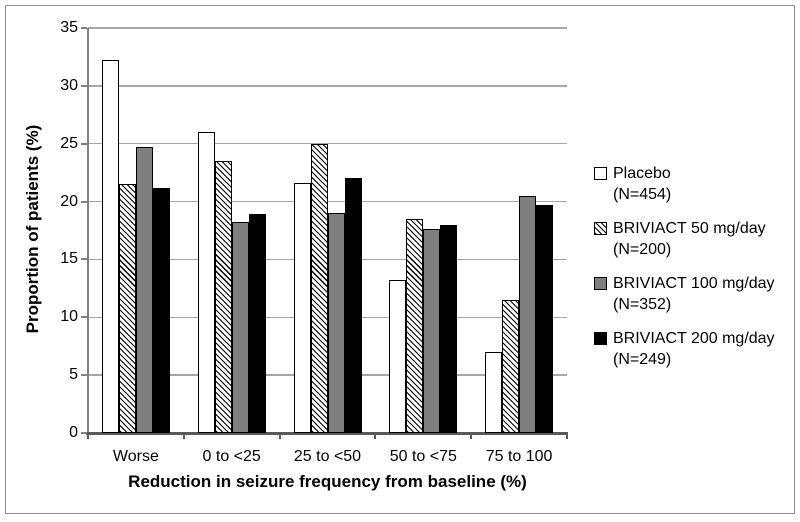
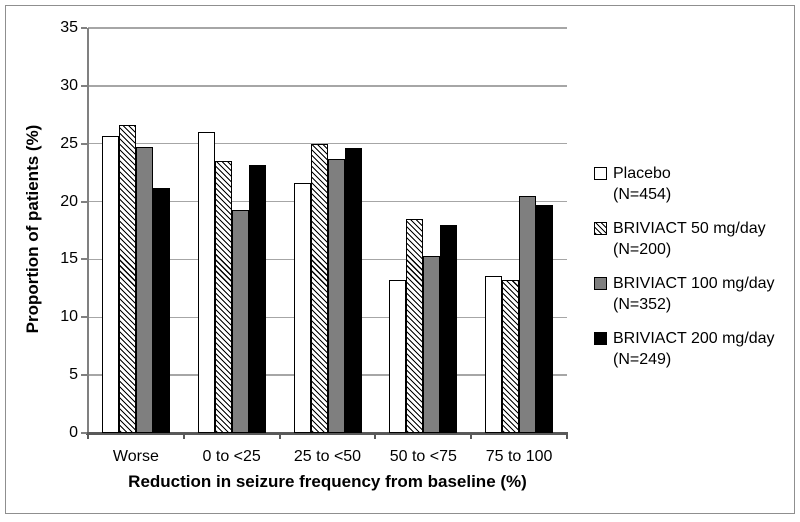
Placebo/Worse: 32.2 -> 25.7
BRIVIACT 50 mg/day/Worse: 21.5 -> 26.6
BRIVIACT 100 mg/day/0 to <25: 18.2 -> 19.3
BRIVIACT 200 mg/day/0 to <25: 18.9 -> 23.2
BRIVIACT 100 mg/day/25 to <50: 19.0 -> 23.7
BRIVIACT 200 mg/day/25 to <50: 22.0 -> 24.6
BRIVIACT 100 mg/day/50 to <75: 17.6 -> 15.3
Placebo/75 to 100: 7.0 -> 13.6
BRIVIACT 50 mg/day/75 to 100: 11.5 -> 13.2
